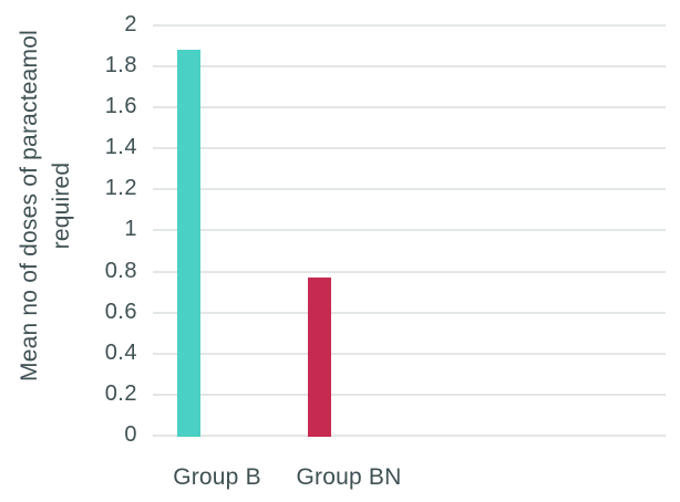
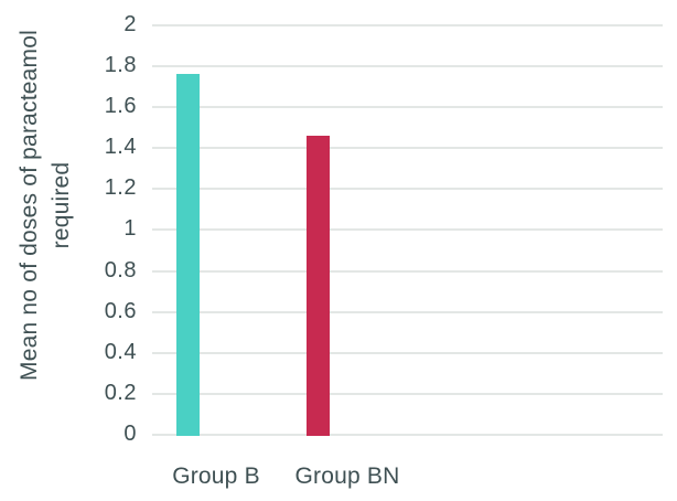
Group B: 1.88 -> 1.76
Group BN: 0.77 -> 1.46
